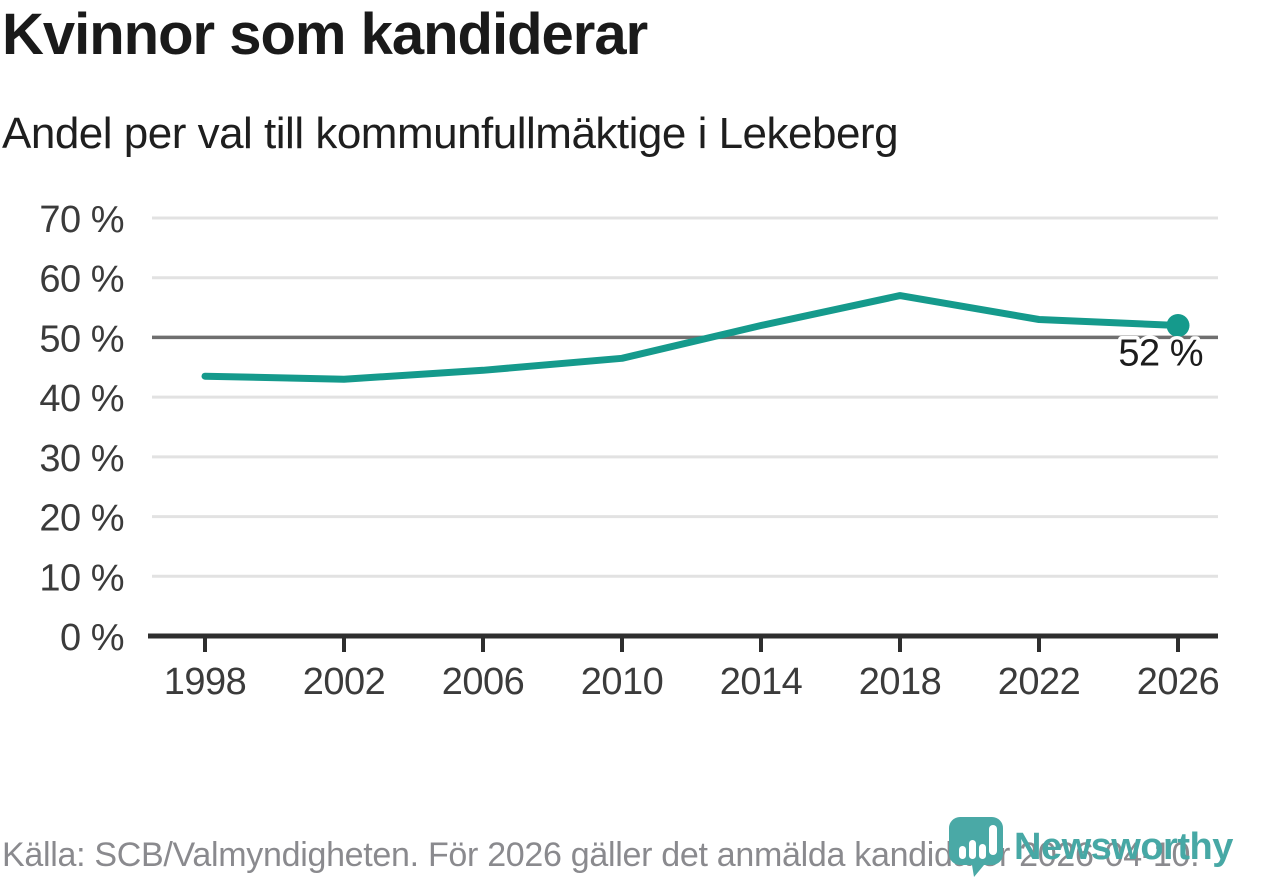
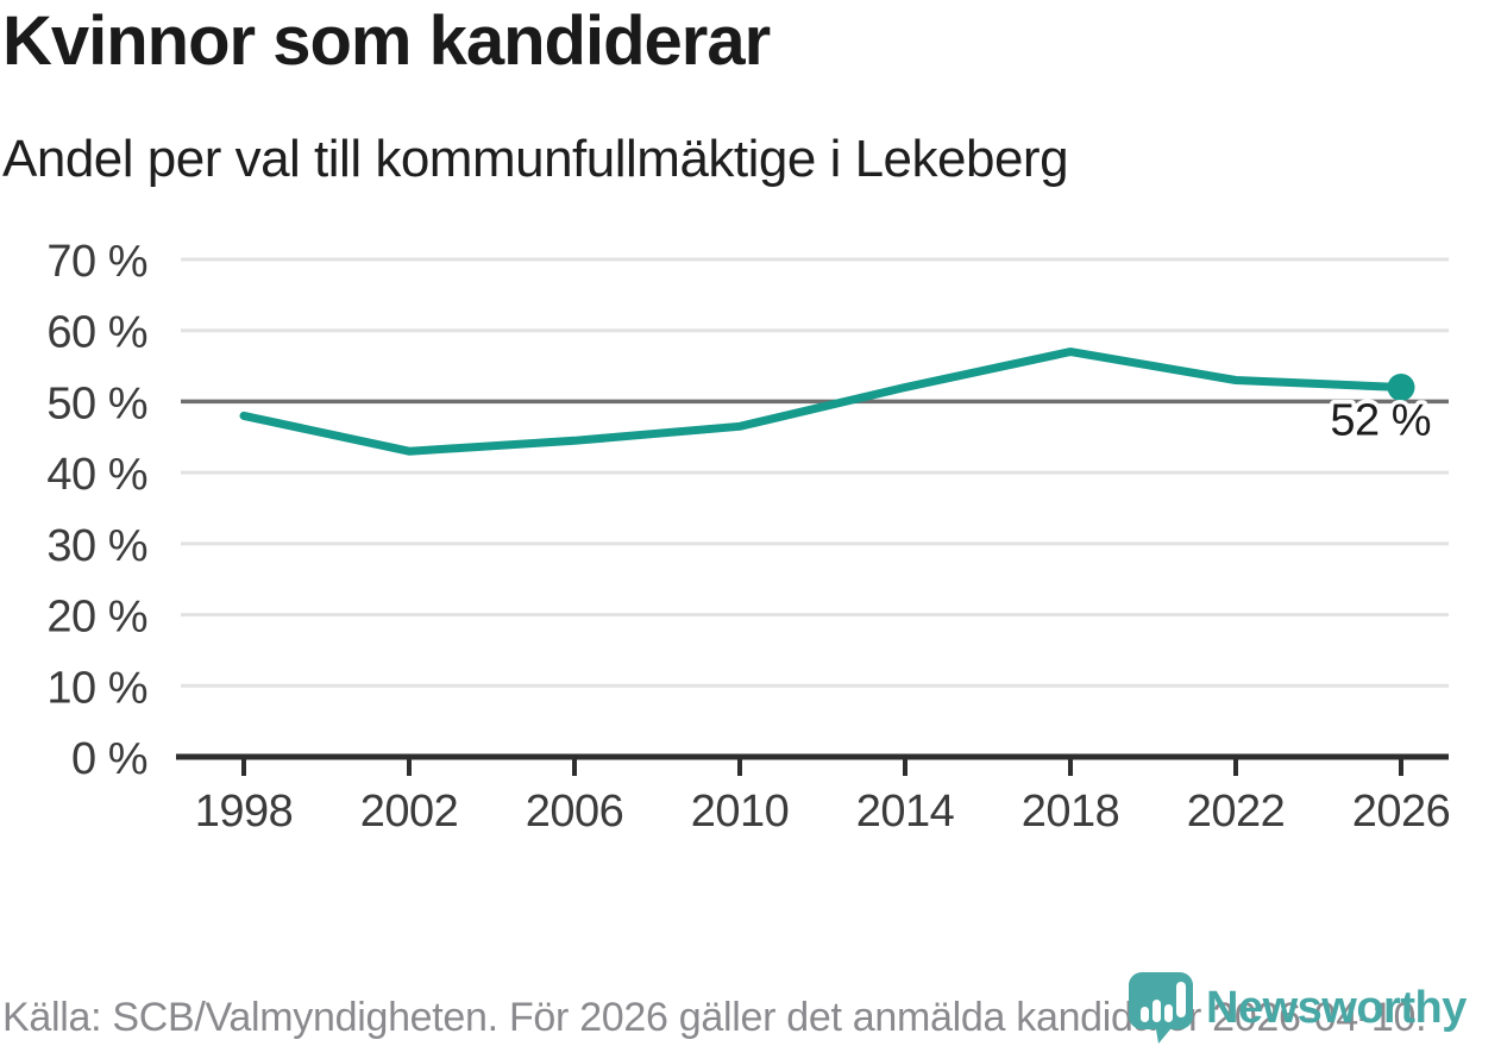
1998: 44% -> 48%
